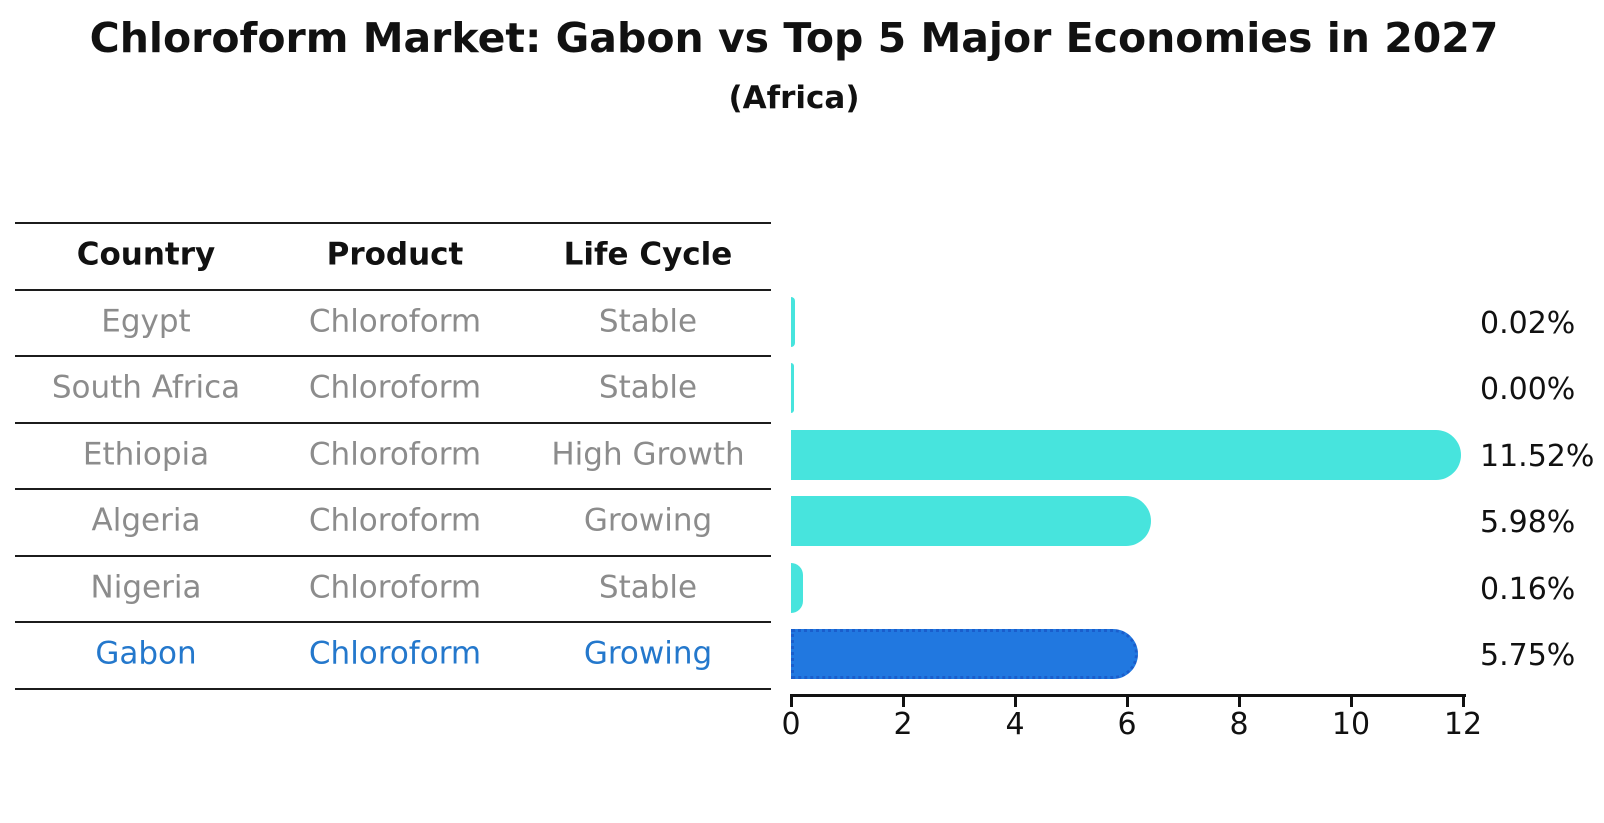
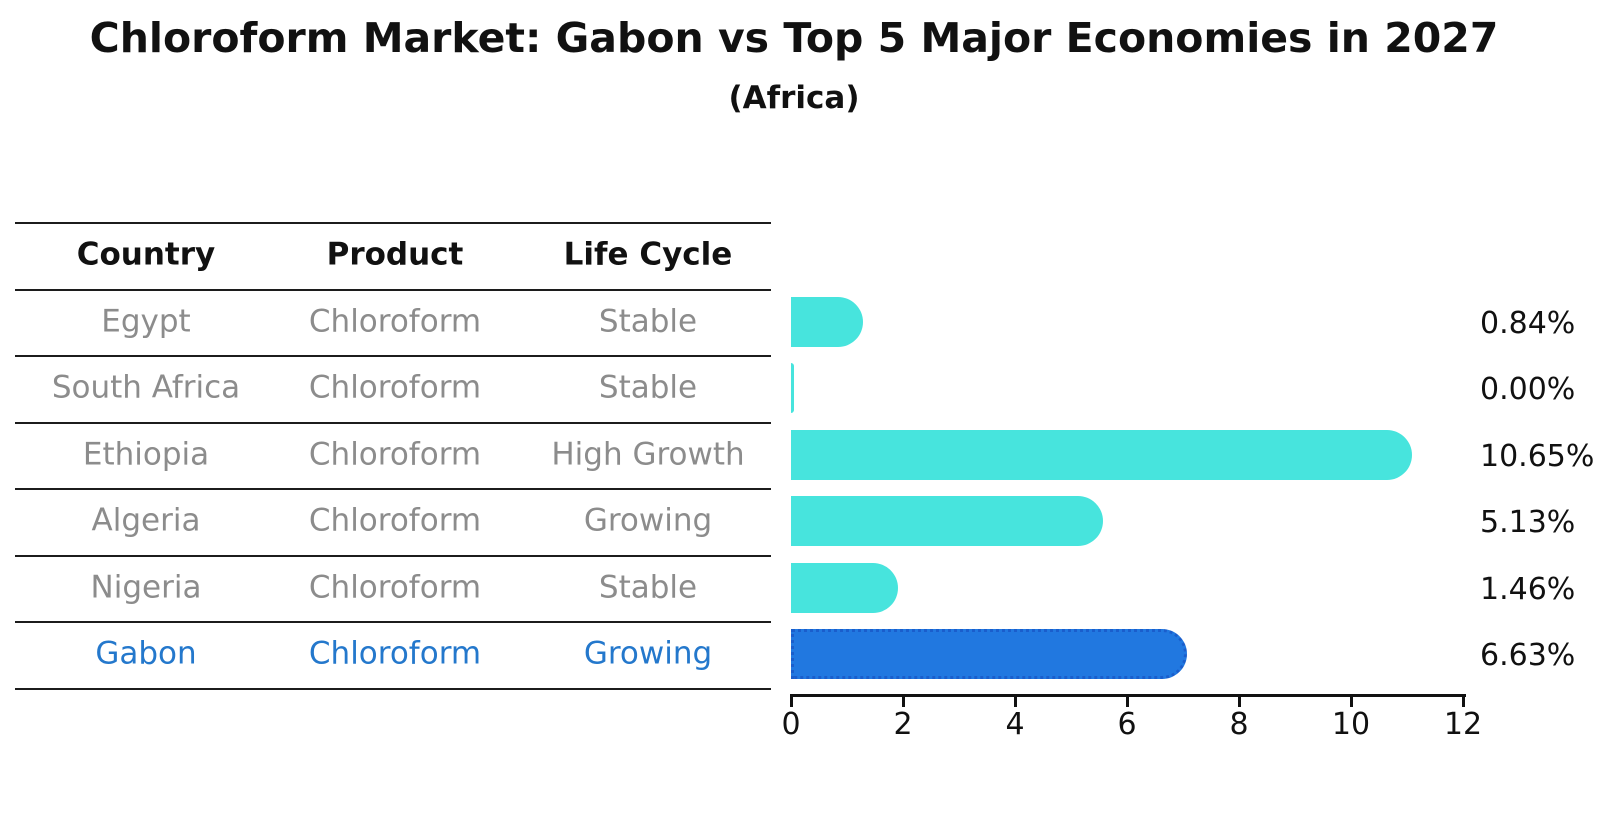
Egypt: 0.02% -> 0.84%
Ethiopia: 11.52% -> 10.65%
Algeria: 5.98% -> 5.13%
Nigeria: 0.16% -> 1.46%
Gabon: 5.75% -> 6.63%
